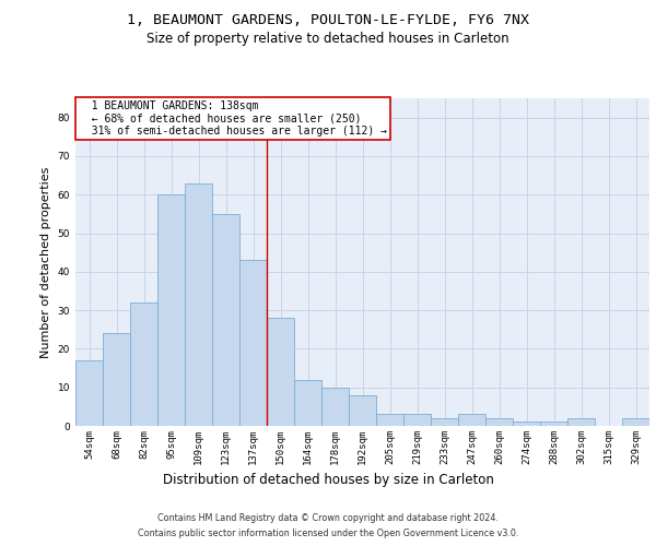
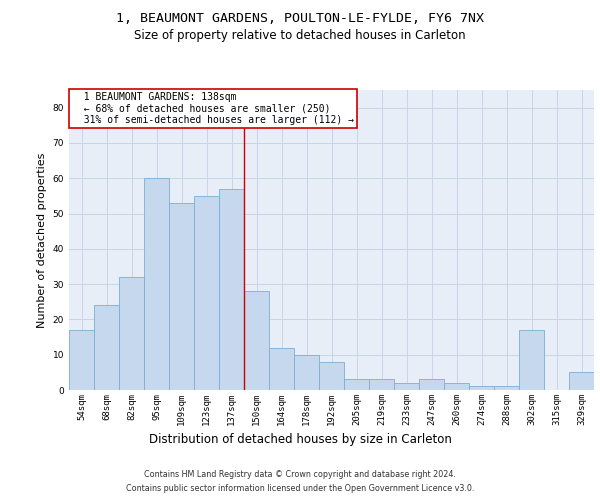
109sqm: 63 -> 53
137sqm: 43 -> 57
302sqm: 2 -> 17
329sqm: 2 -> 5
